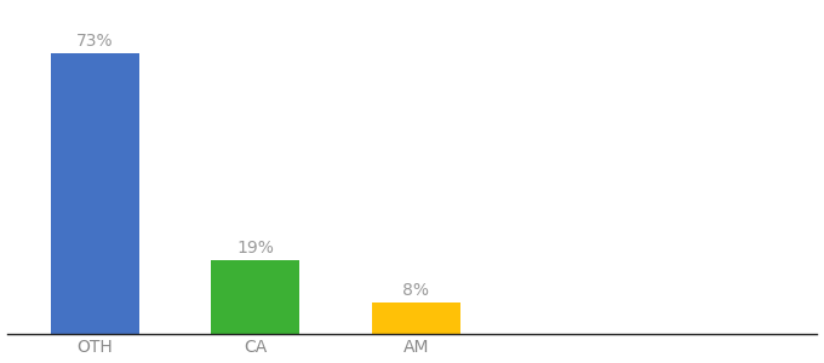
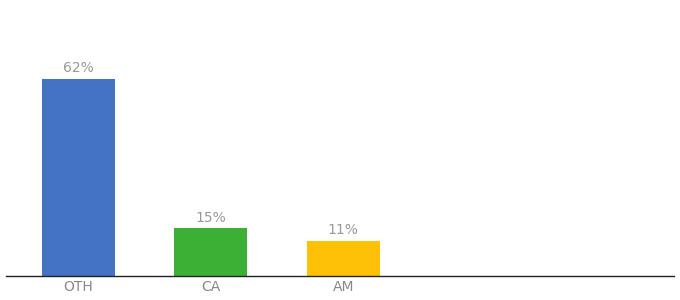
OTH: 73% -> 62%
CA: 19% -> 15%
AM: 8% -> 11%
